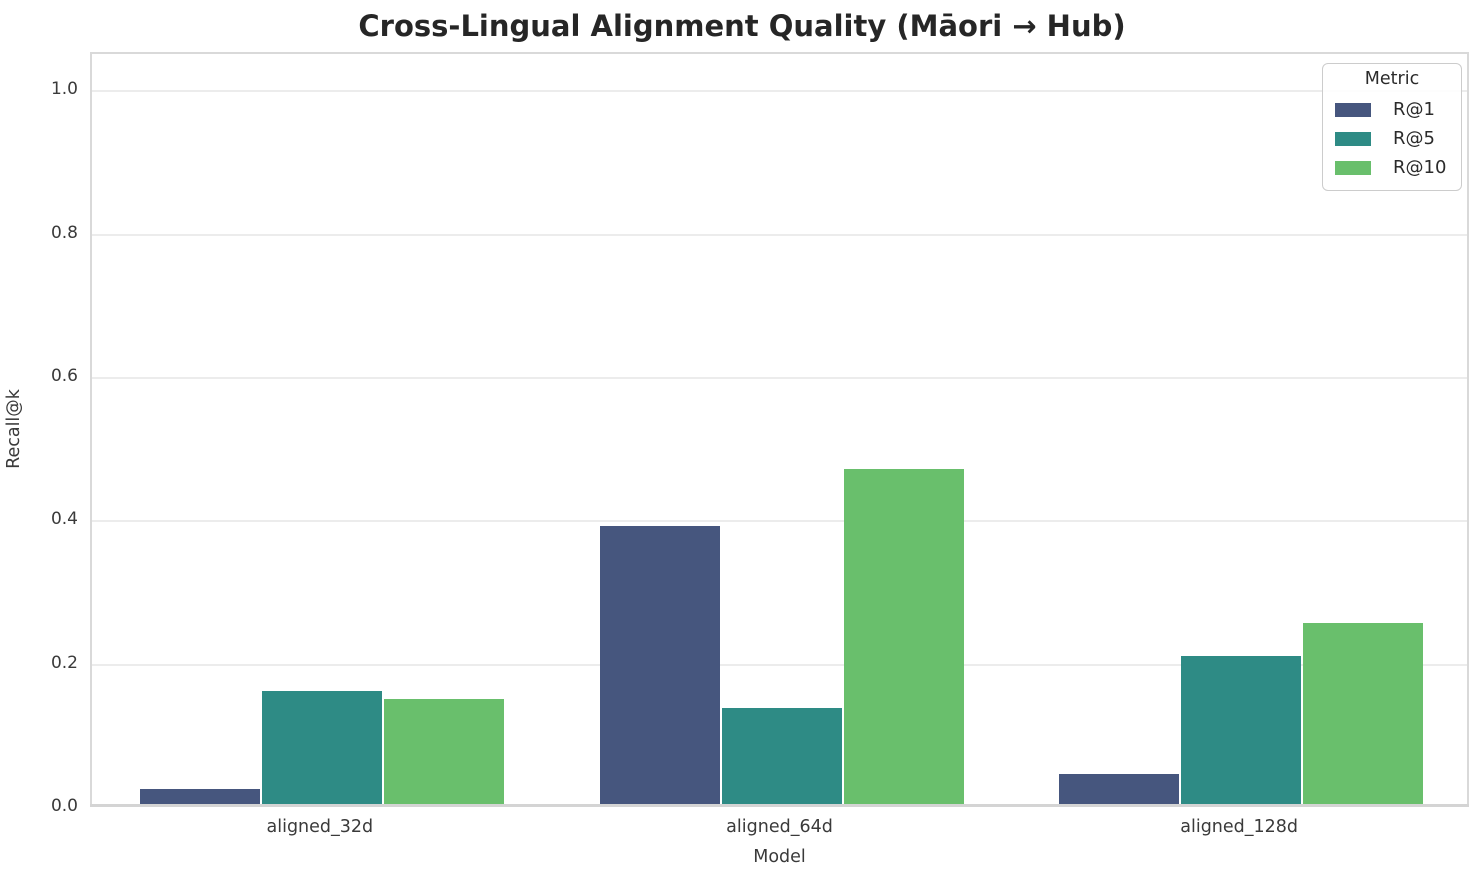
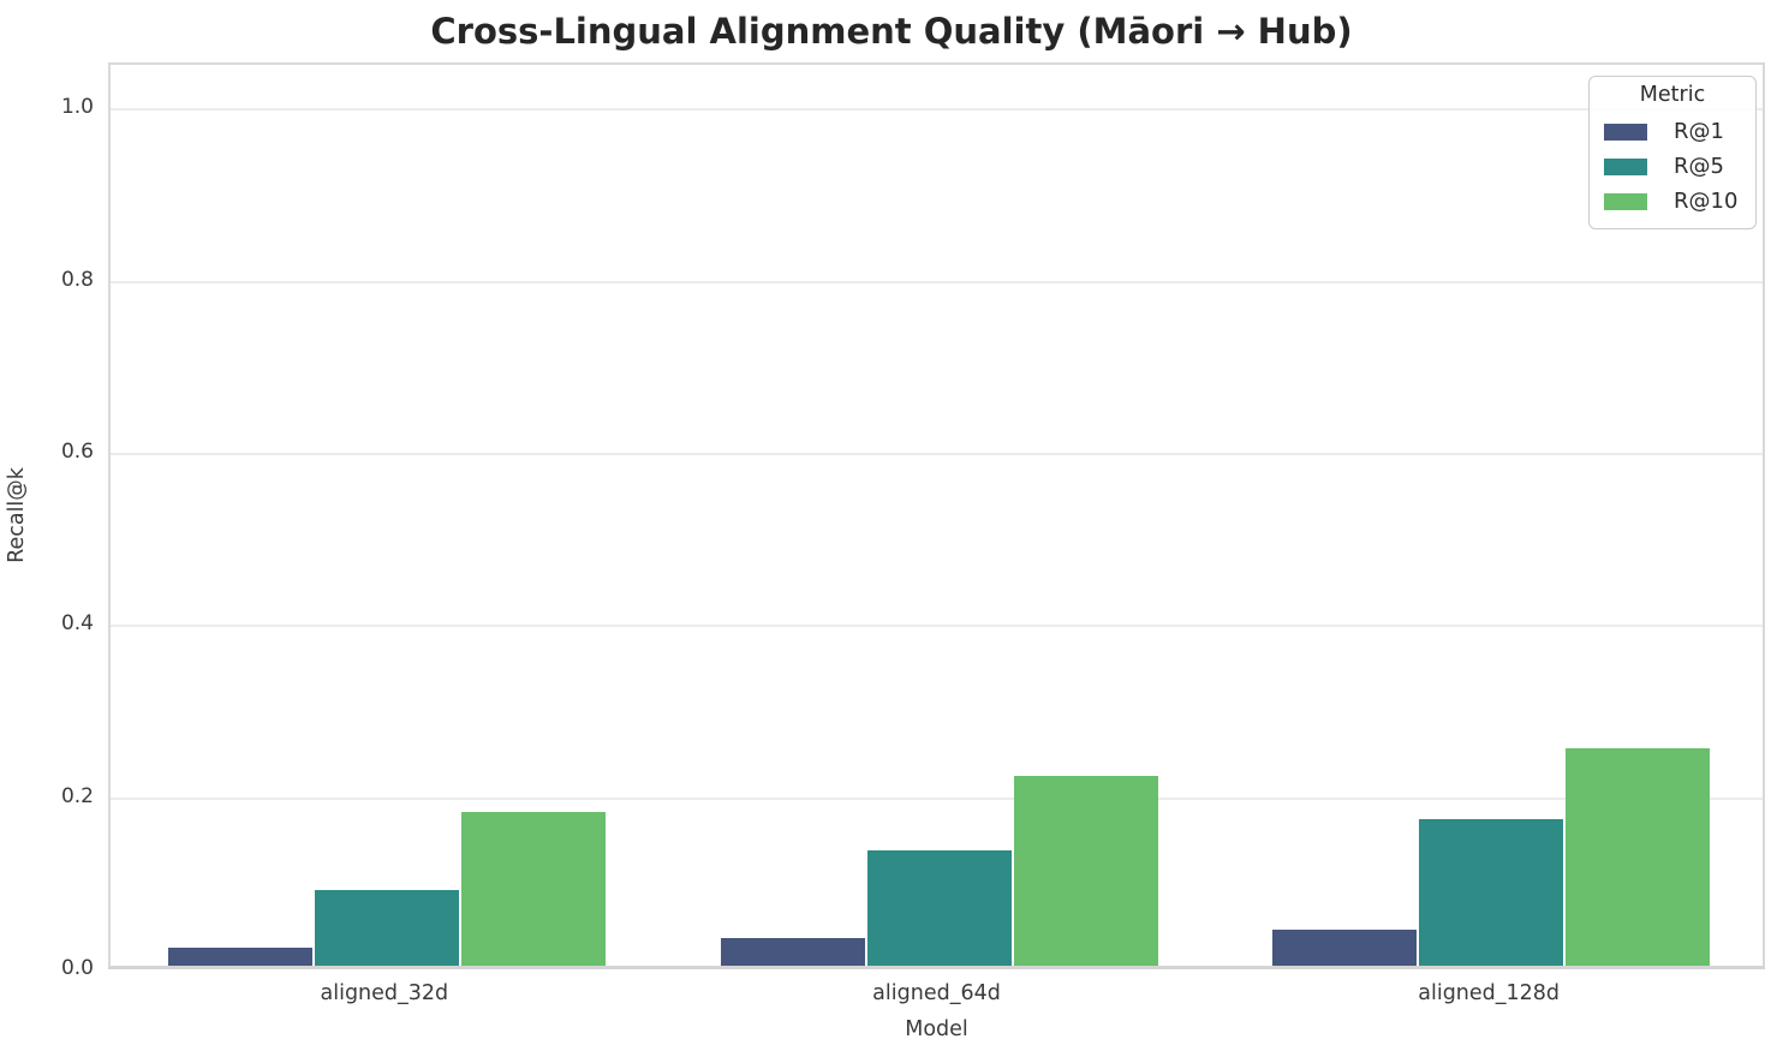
R@5/aligned_32d: 0.16 -> 0.09
R@10/aligned_32d: 0.15 -> 0.18
R@1/aligned_64d: 0.39 -> 0.04
R@10/aligned_64d: 0.47 -> 0.22
R@5/aligned_128d: 0.21 -> 0.17
